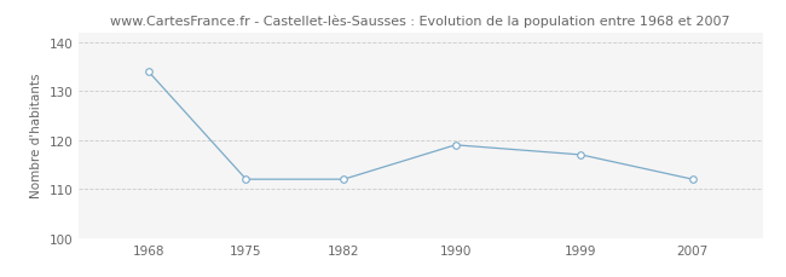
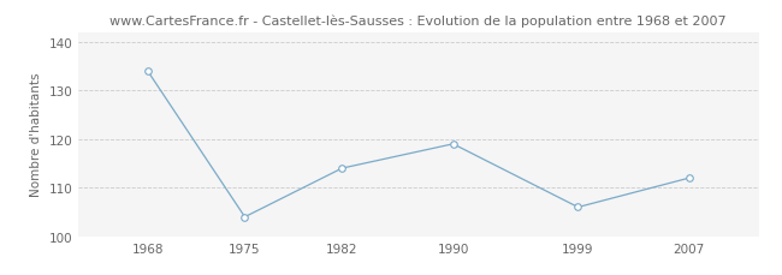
1975: 112 -> 104
1982: 112 -> 114
1999: 117 -> 106
